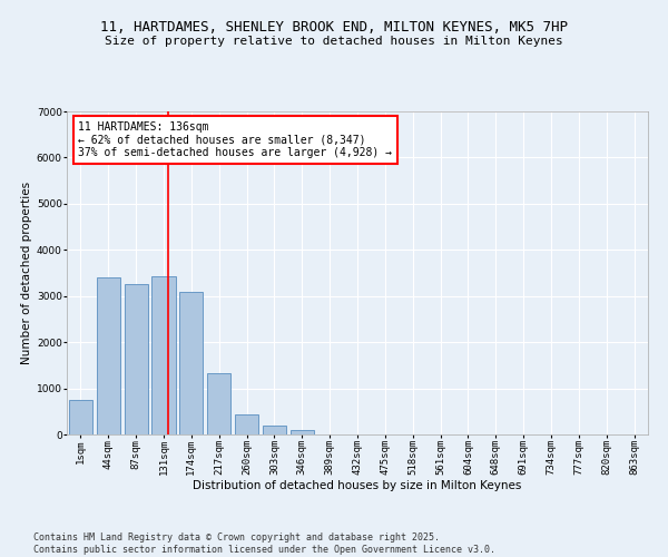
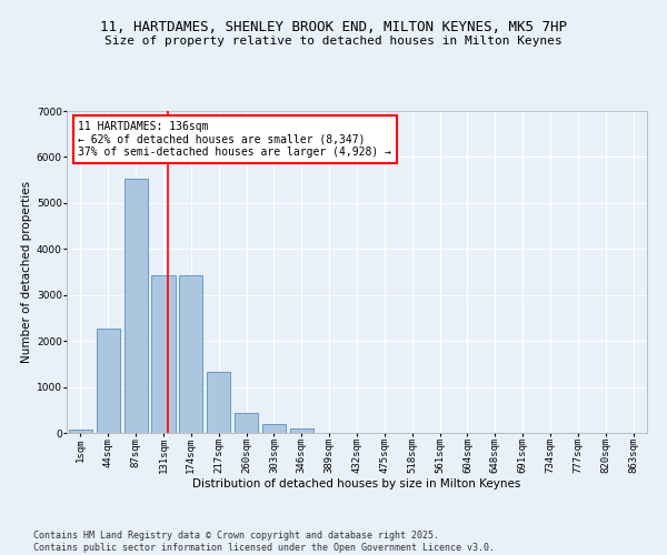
1sqm: 750 -> 80
44sqm: 3400 -> 2280
87sqm: 3250 -> 5520
174sqm: 3100 -> 3430
